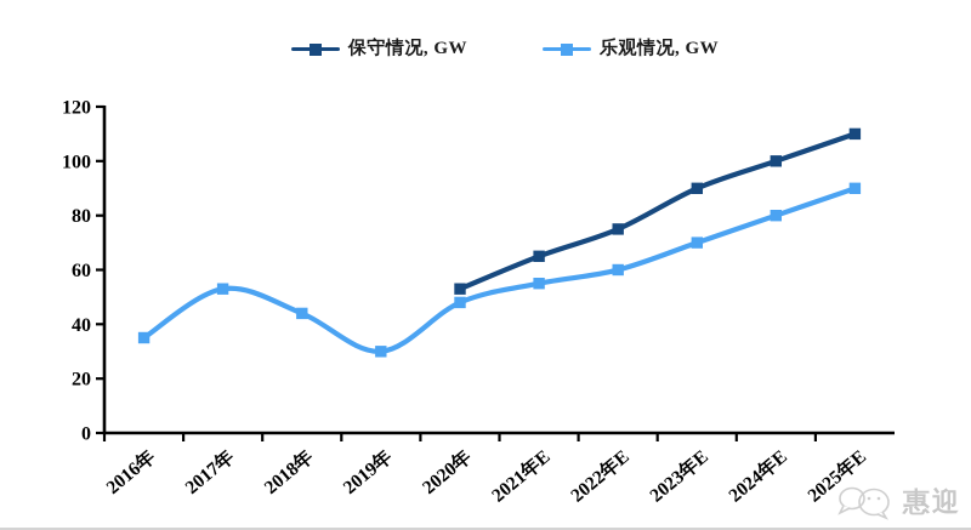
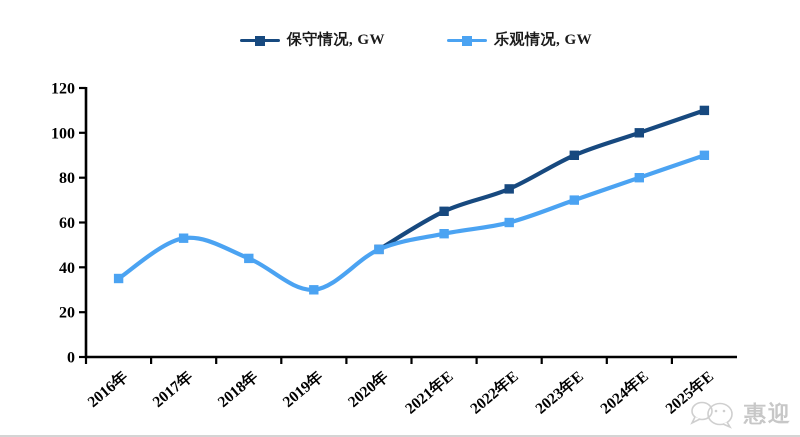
保守情况, GW/2020年: 53 -> 48
